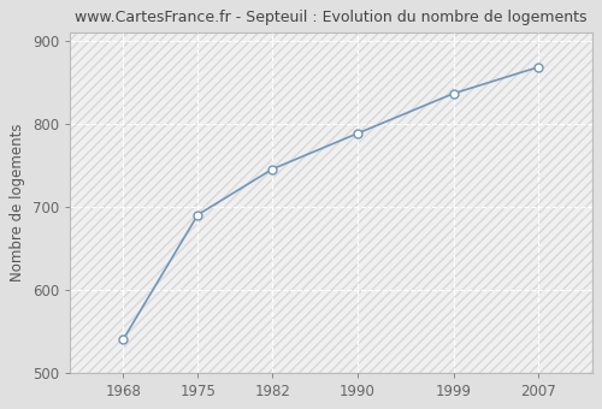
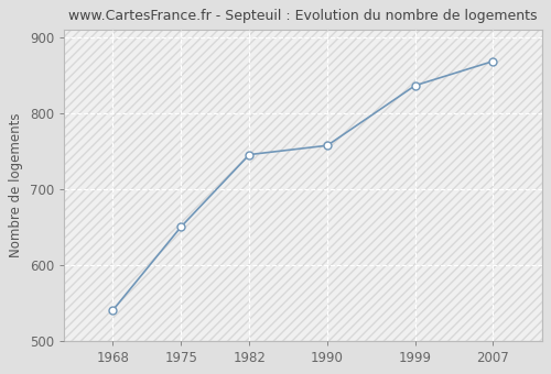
1975: 690 -> 650
1990: 788 -> 757
